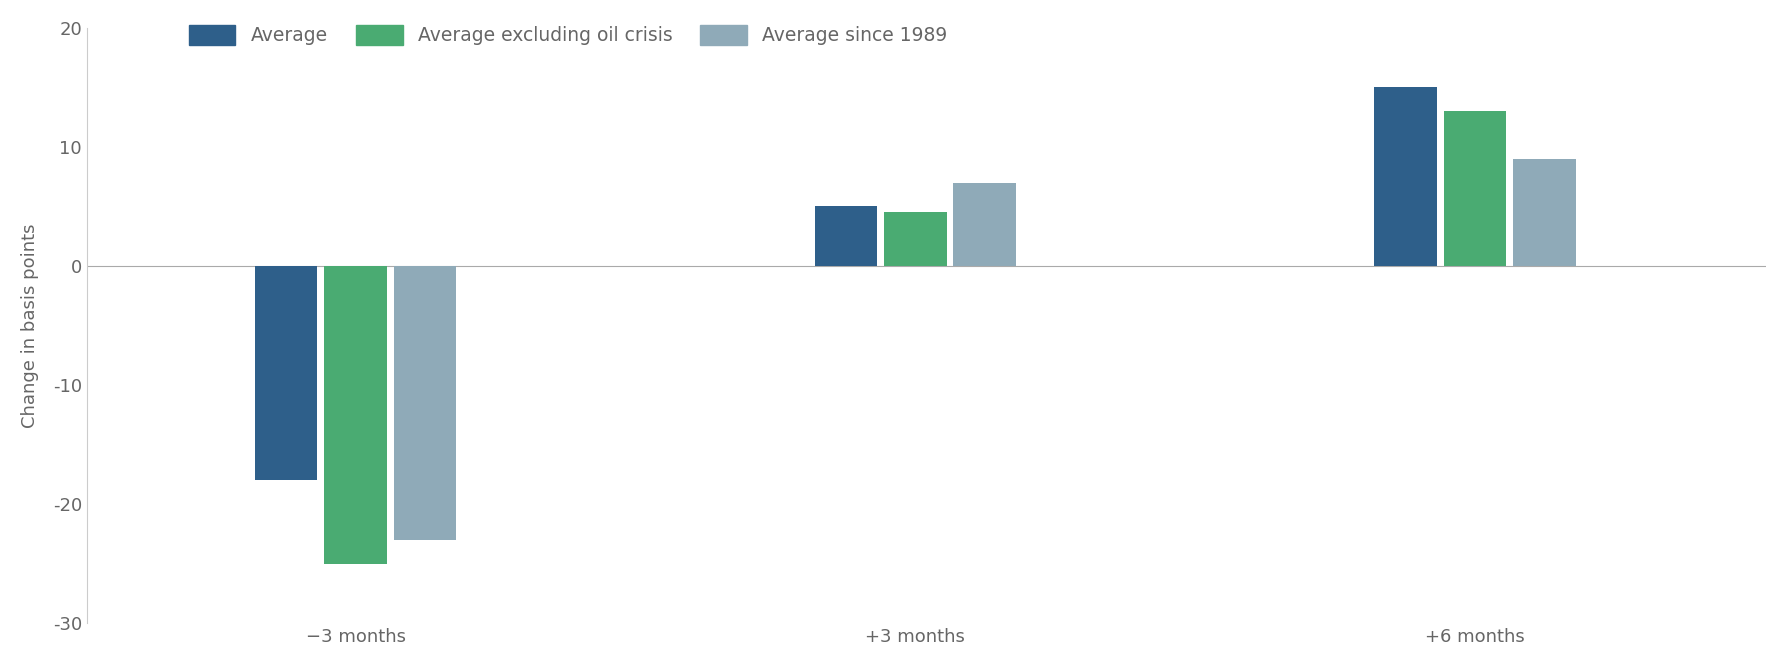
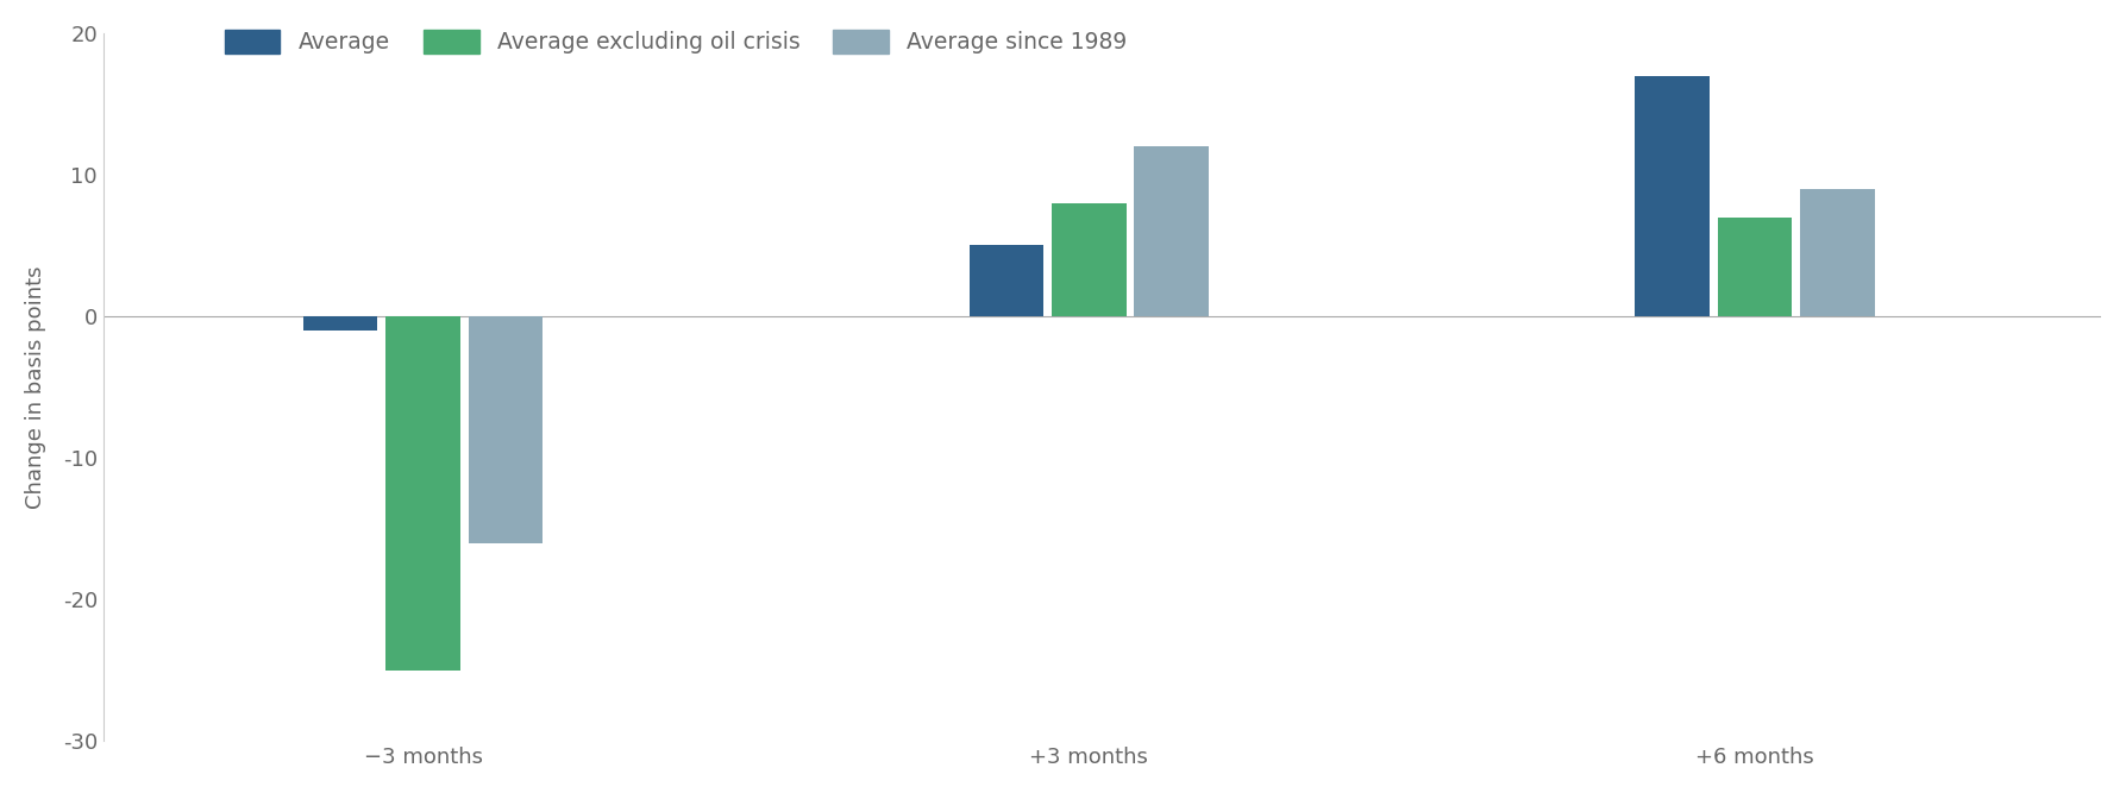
Average/−3 months: -18 -> -1
Average since 1989/−3 months: -23 -> -16
Average excluding oil crisis/+3 months: 4.5 -> 8.0
Average since 1989/+3 months: 7 -> 12
Average/+6 months: 15 -> 17
Average excluding oil crisis/+6 months: 13.0 -> 7.0
